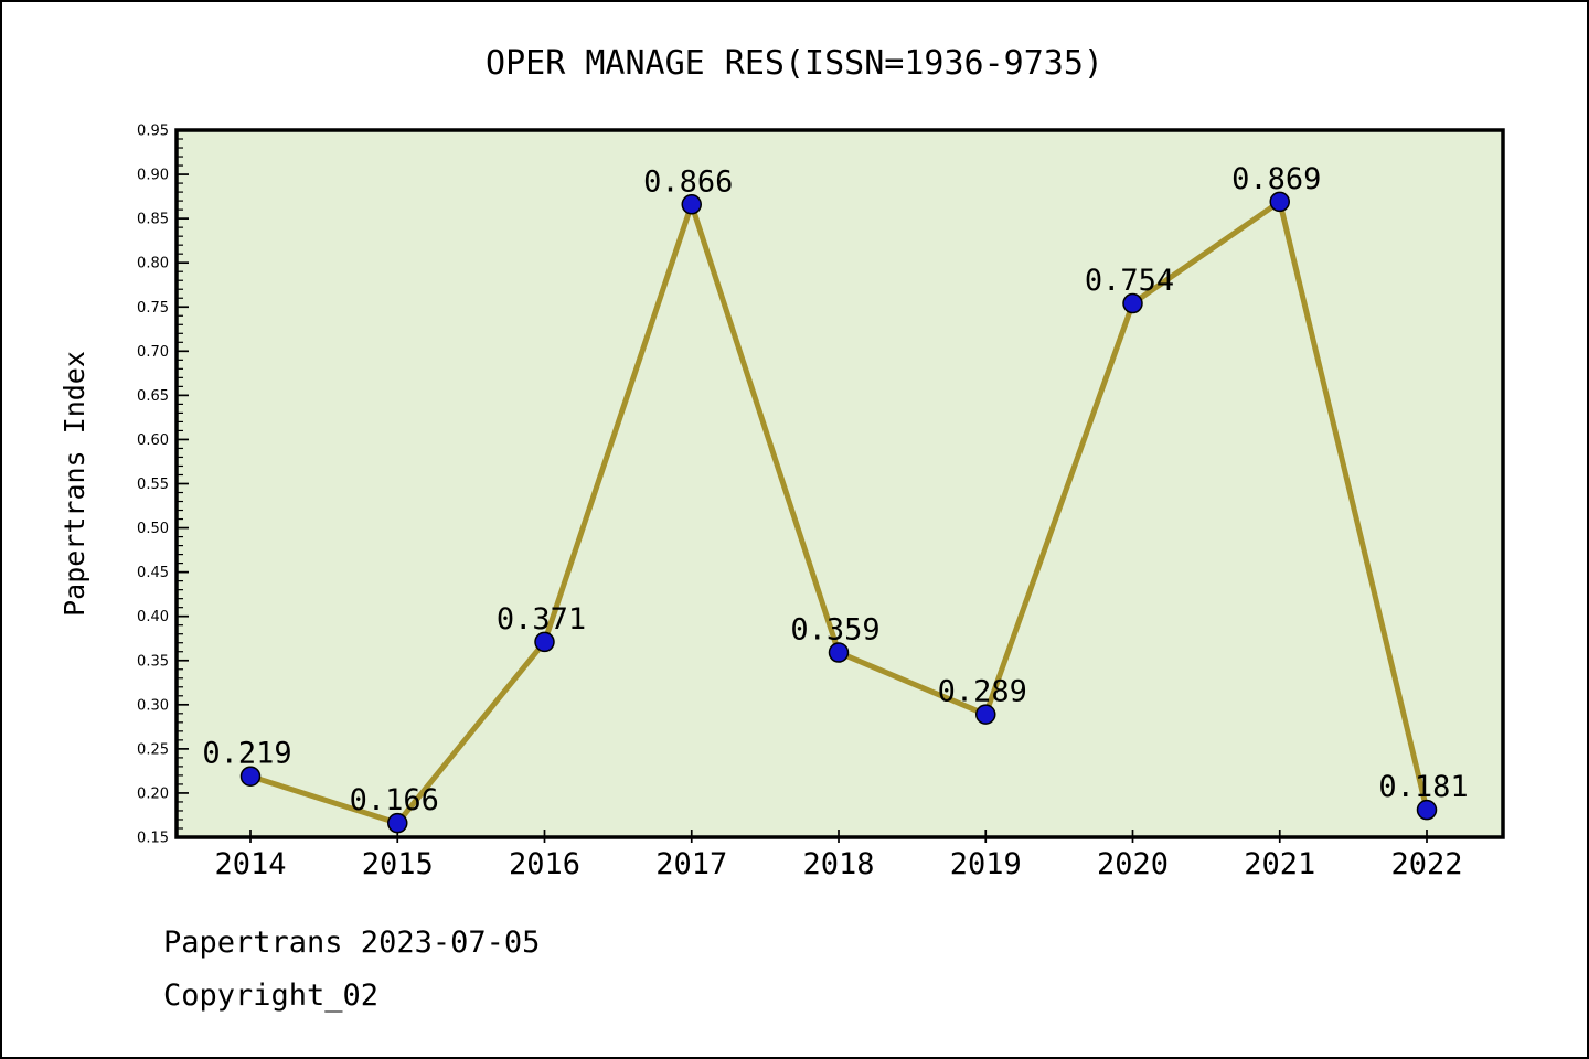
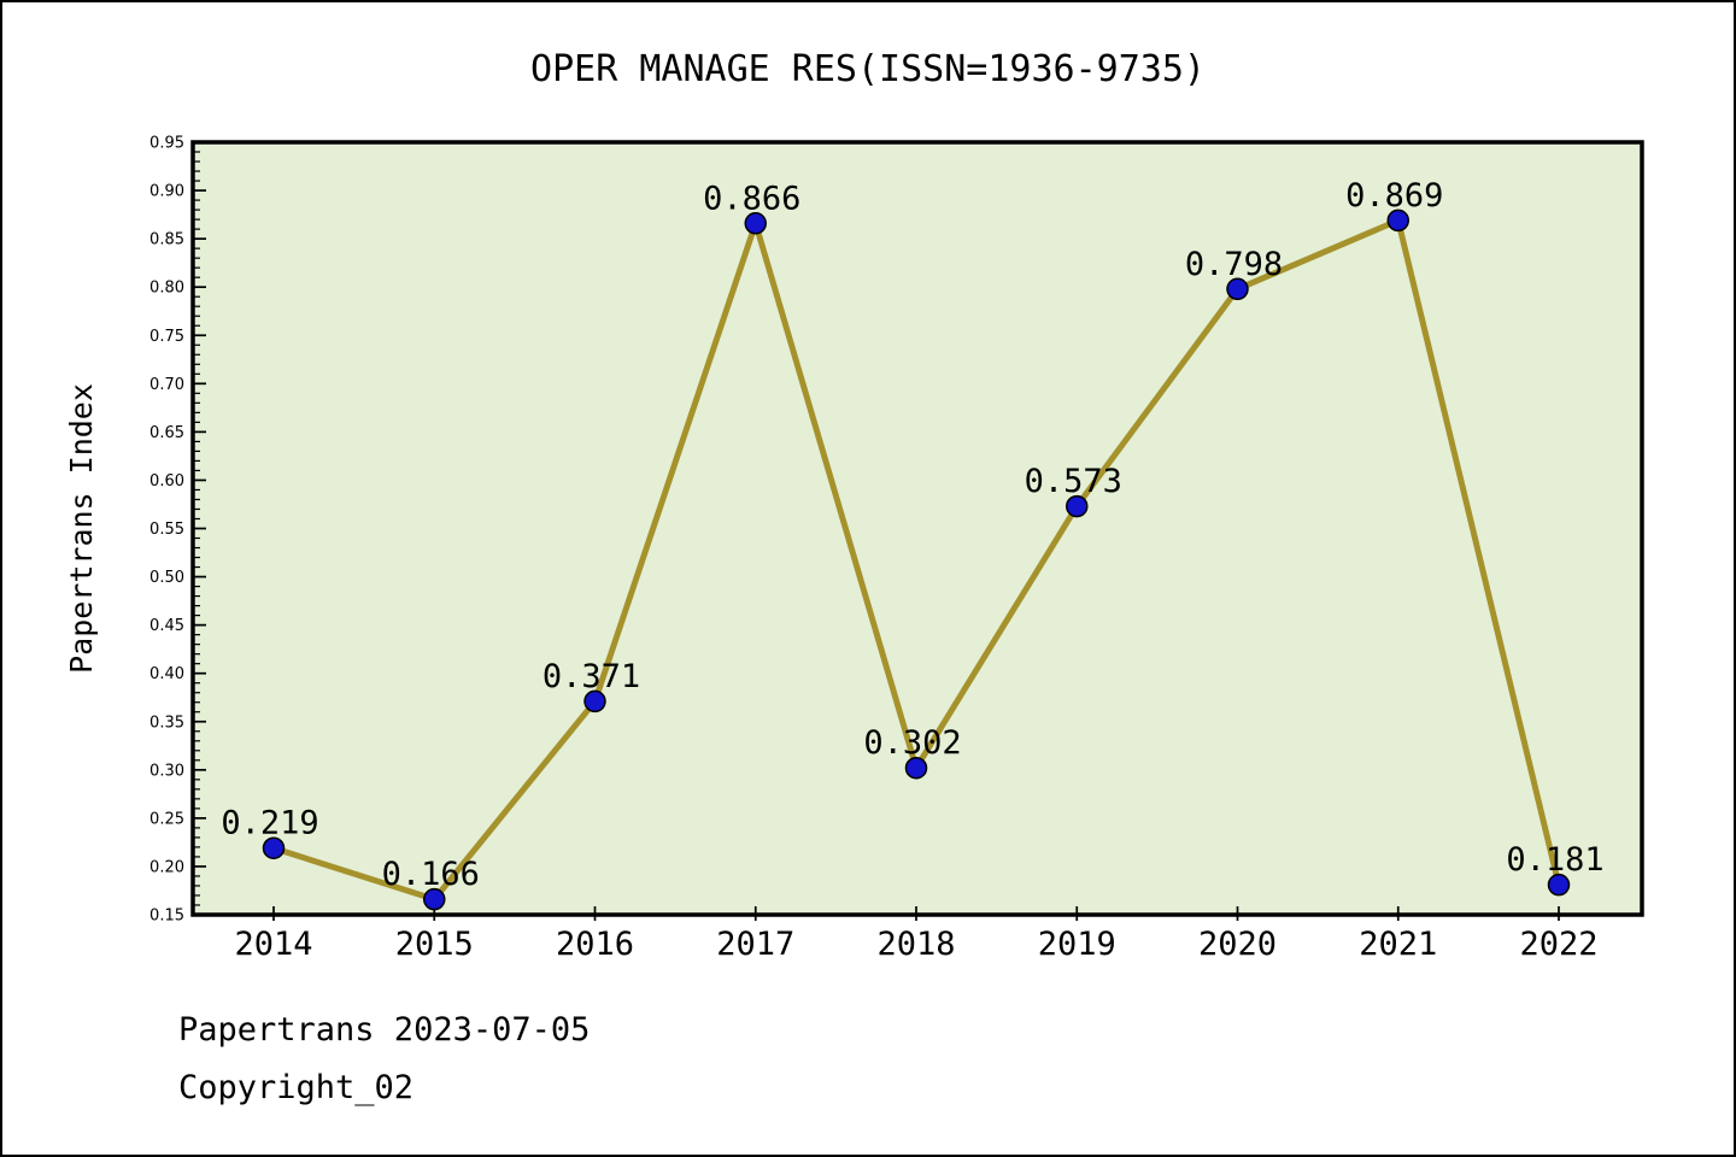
2018: 0.359 -> 0.302
2019: 0.289 -> 0.573
2020: 0.754 -> 0.798
